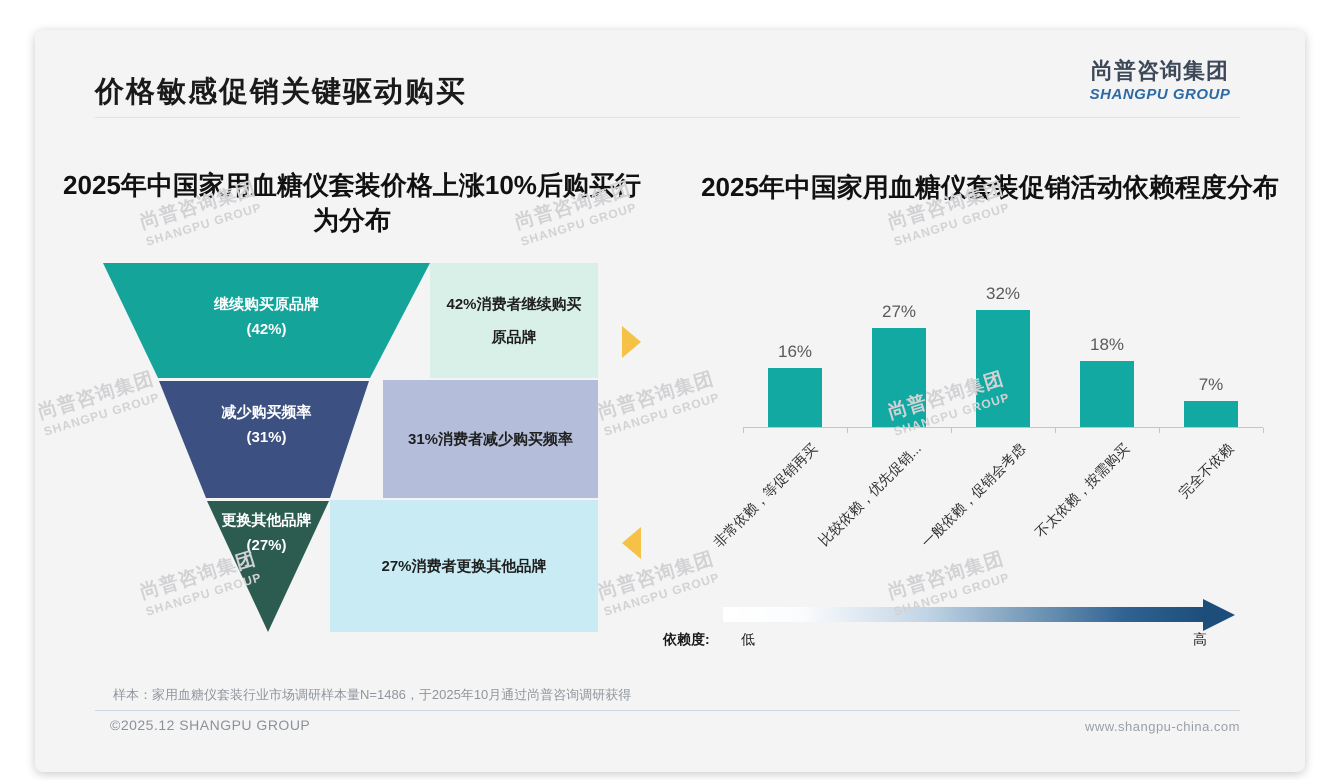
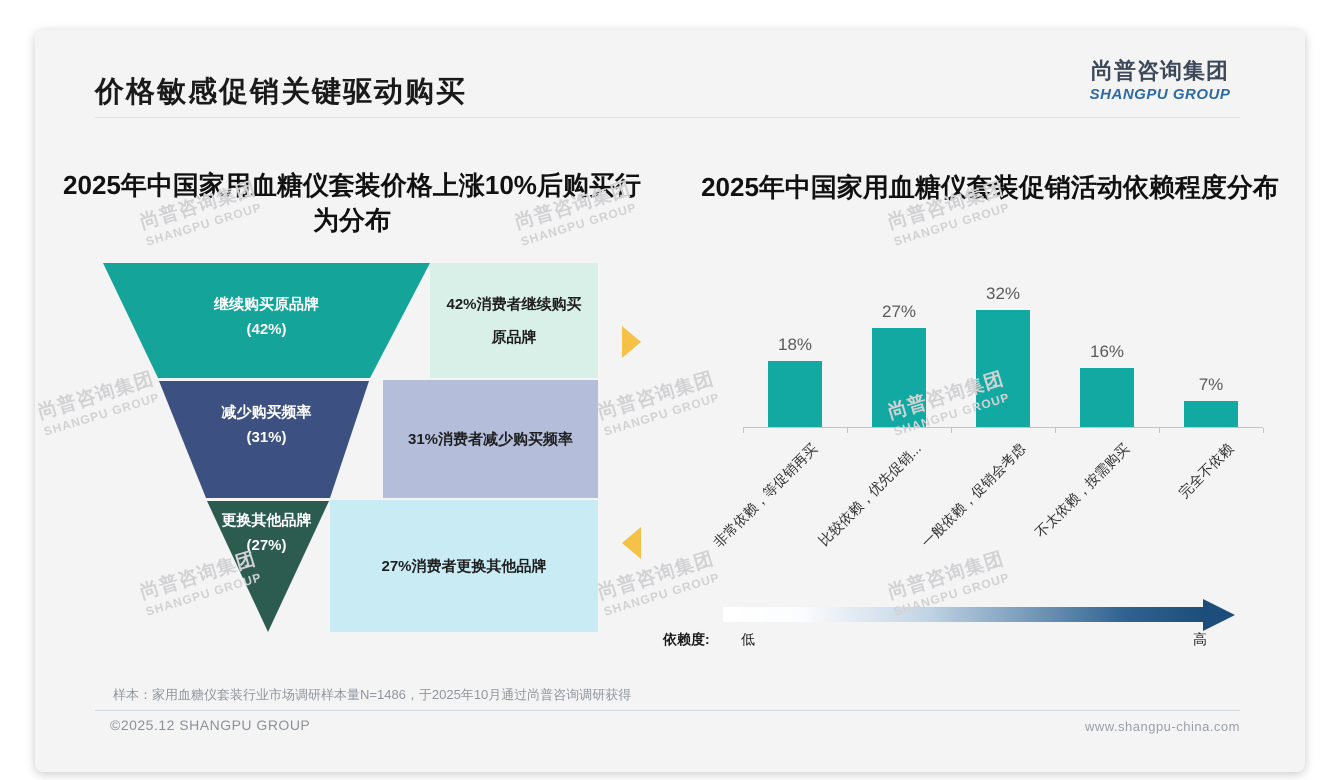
2025年中国家用血糖仪套装促销活动依赖程度分布/非常依赖，等促销再买: 16% -> 18%
2025年中国家用血糖仪套装促销活动依赖程度分布/不太依赖，按需购买: 18% -> 16%
